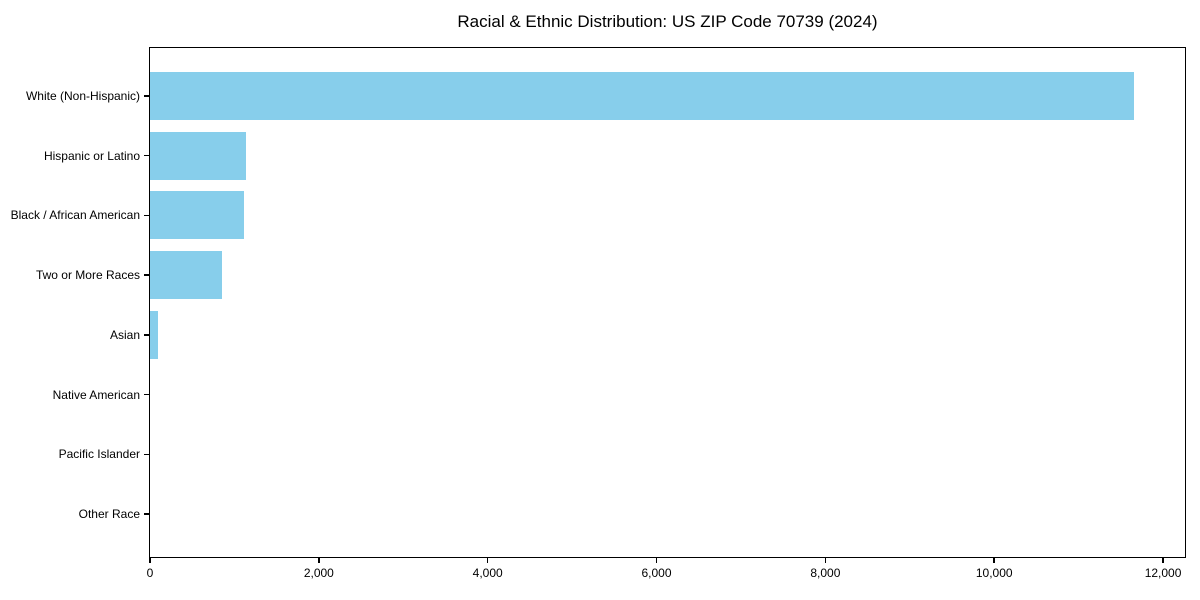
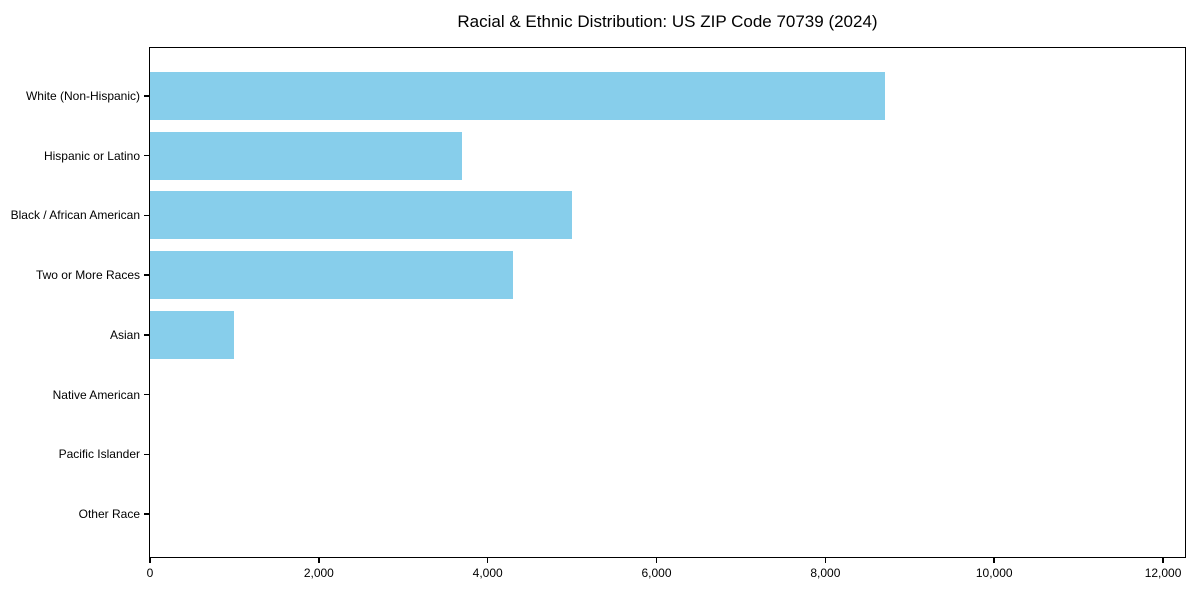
White (Non-Hispanic): 11700 -> 8700
Hispanic or Latino: 1100 -> 3700
Black / African American: 1100 -> 5000
Two or More Races: 800 -> 4300
Asian: 100 -> 1000
